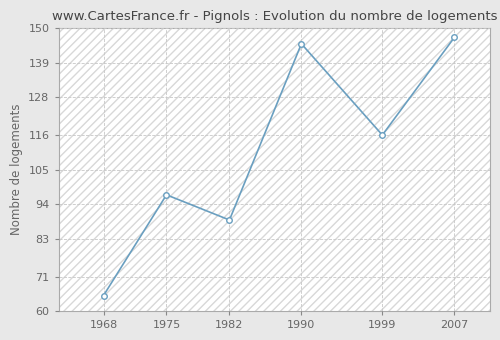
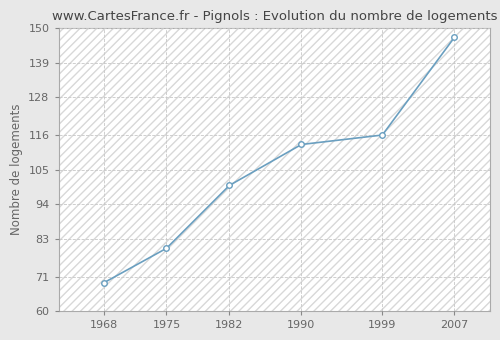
1968: 65 -> 69
1975: 97 -> 80
1982: 89 -> 100
1990: 145 -> 113
